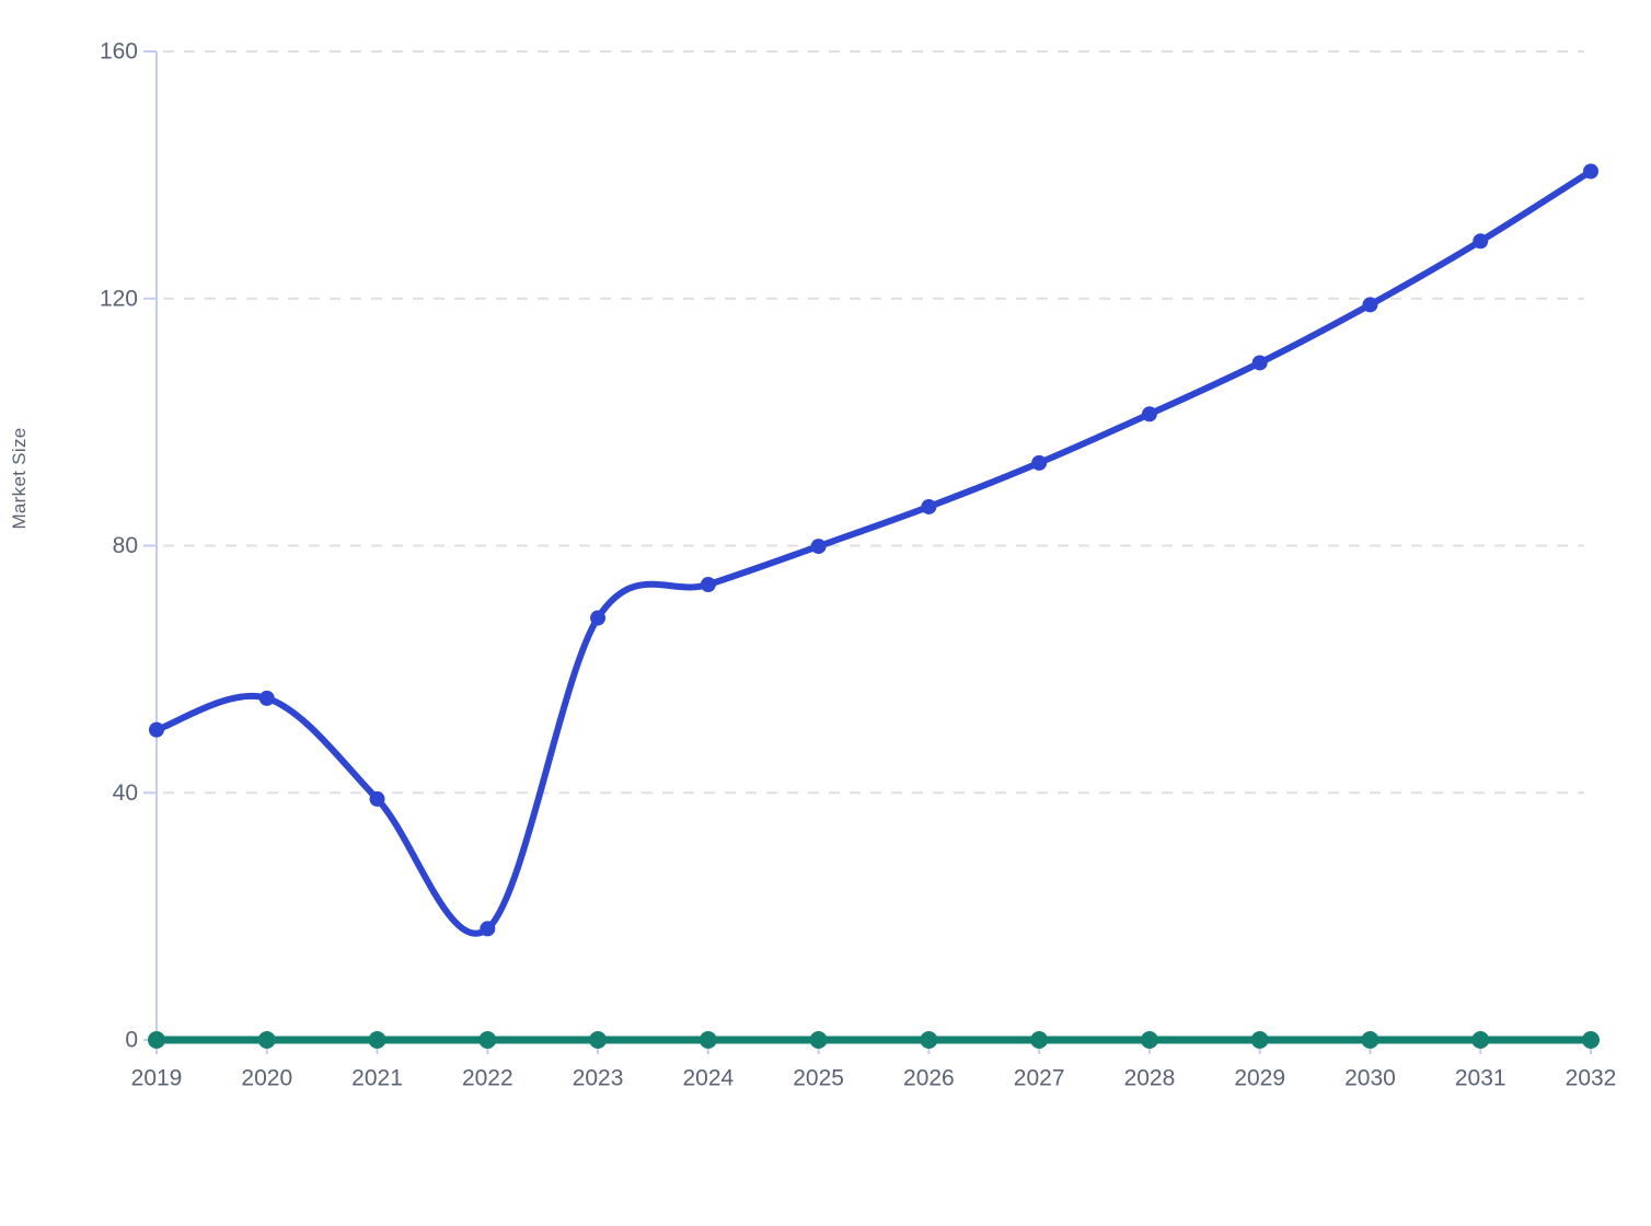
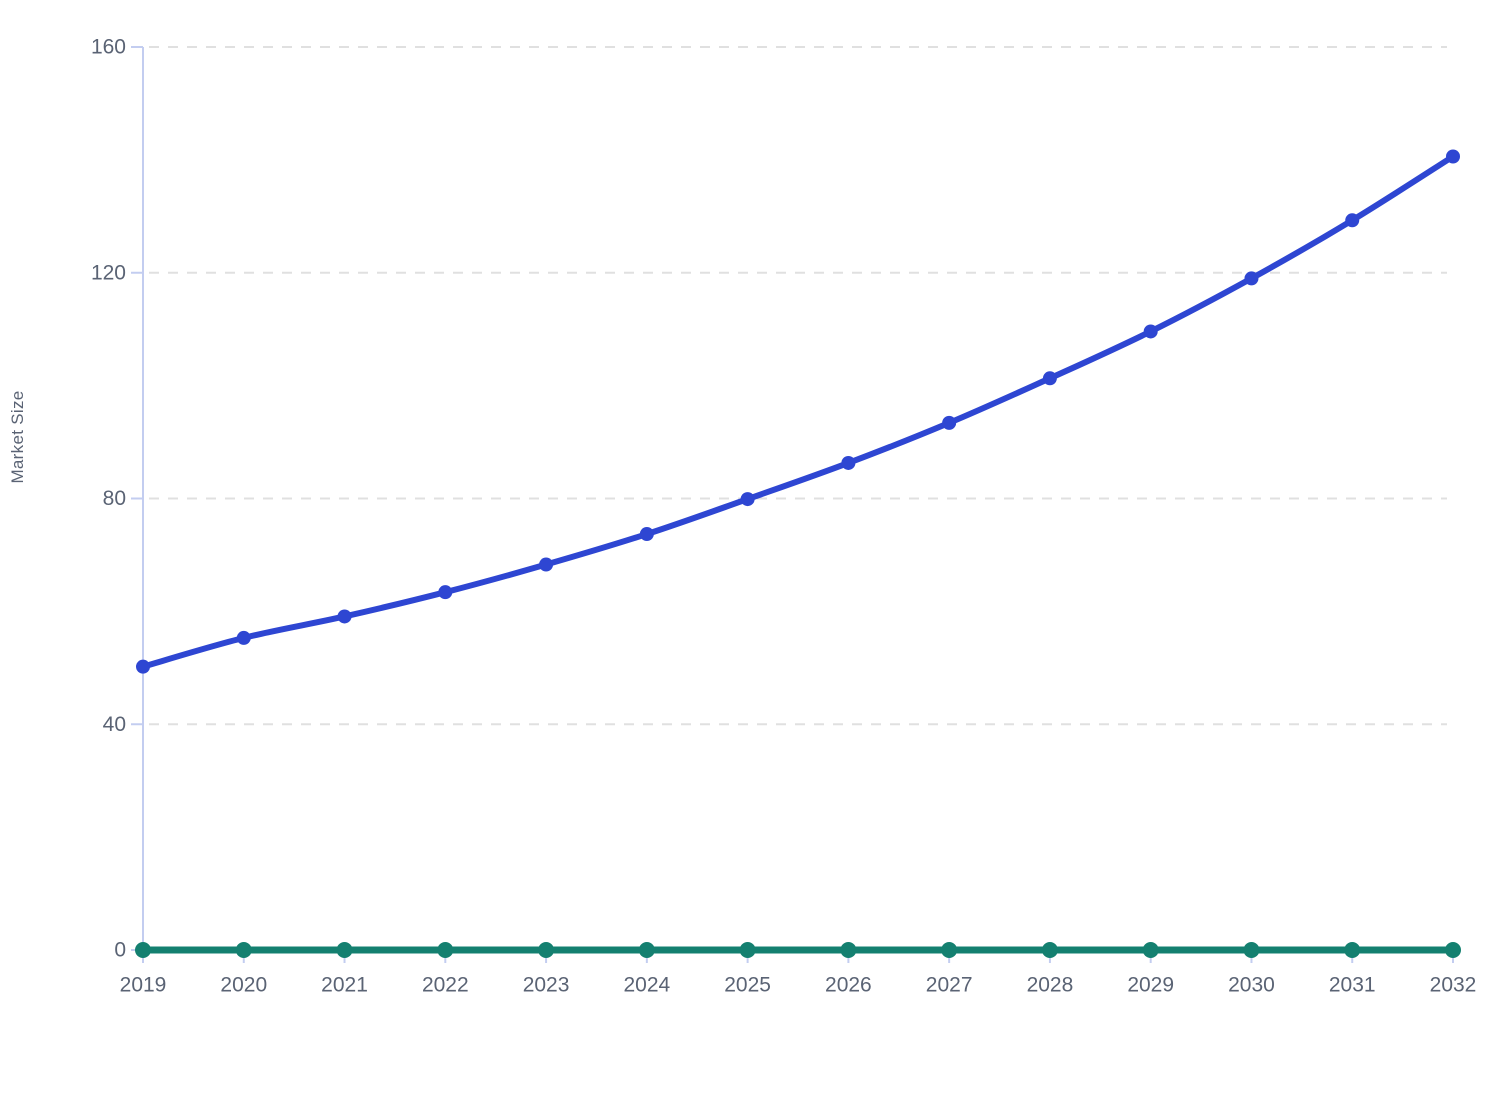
Market Size/2021: 39 -> 59
Market Size/2022: 18 -> 63
